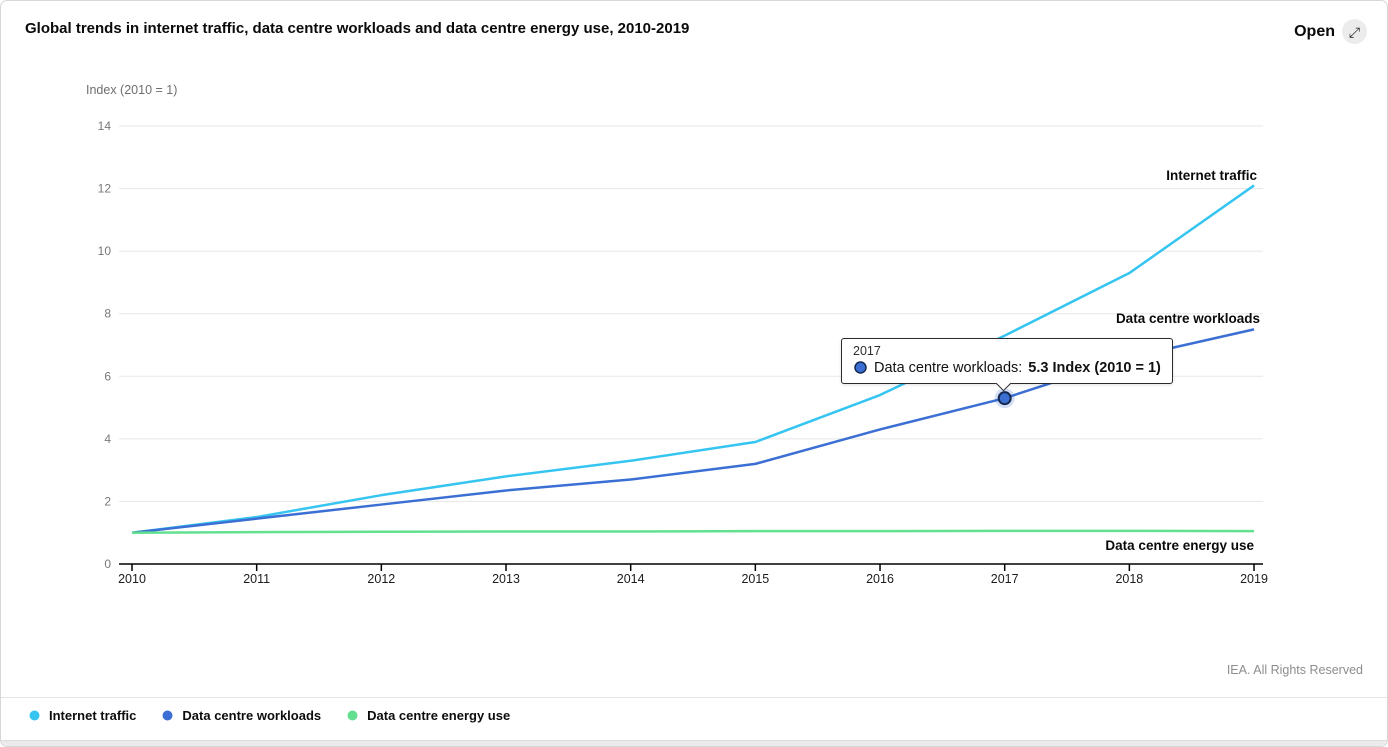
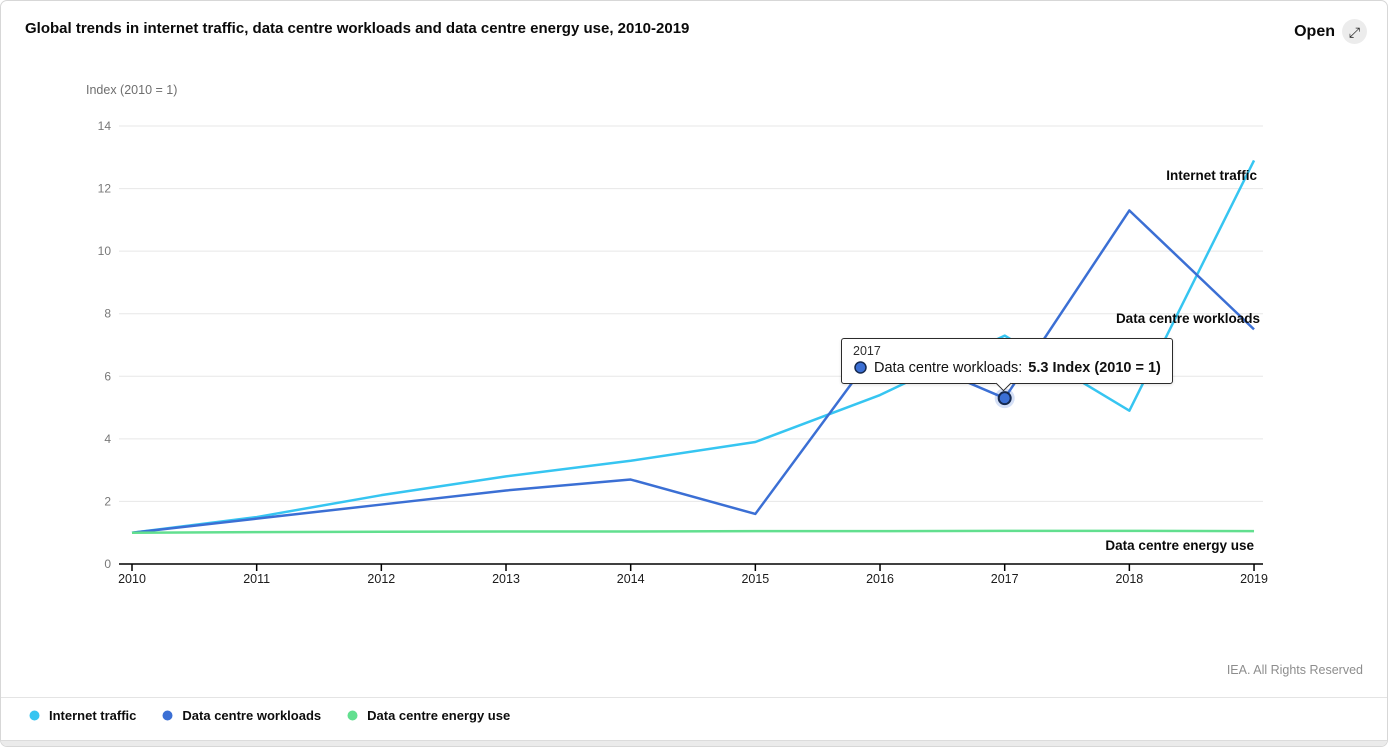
Data centre workloads/2015: 3.2 -> 1.6
Data centre workloads/2016: 4.3 -> 7.0
Internet traffic/2018: 9.3 -> 4.9
Data centre workloads/2018: 6.6 -> 11.3
Internet traffic/2019: 12.1 -> 12.9
